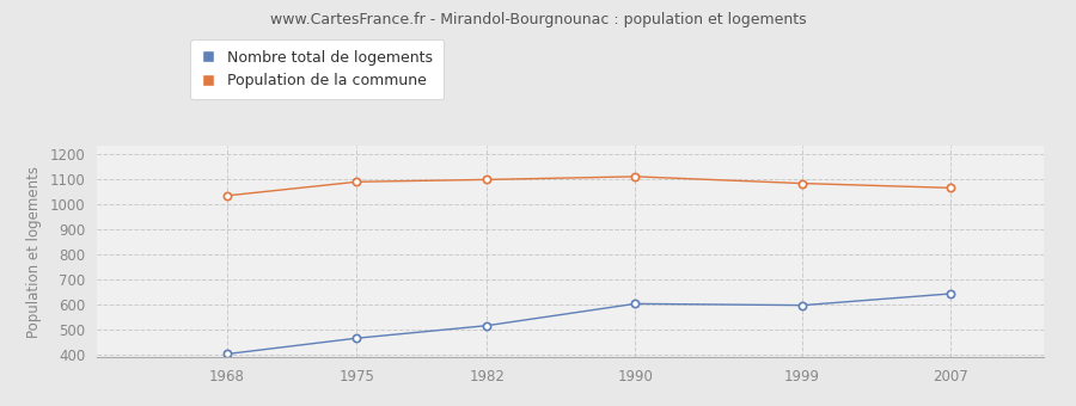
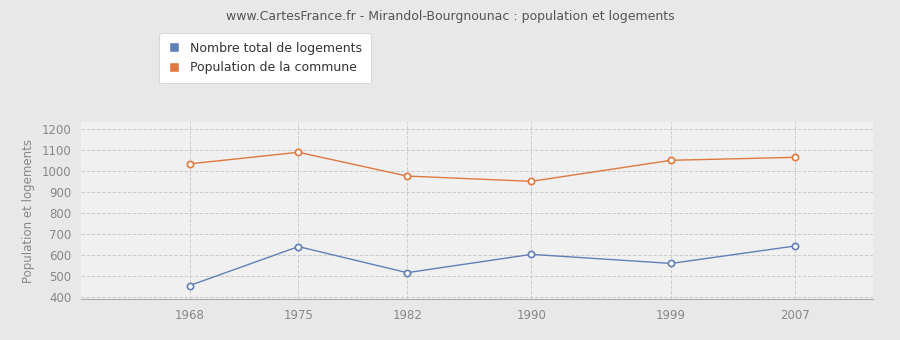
Nombre total de logements/1968: 403 -> 455
Nombre total de logements/1975: 466 -> 640
Population de la commune/1982: 1097 -> 975
Population de la commune/1990: 1109 -> 950
Nombre total de logements/1999: 597 -> 560
Population de la commune/1999: 1082 -> 1050
